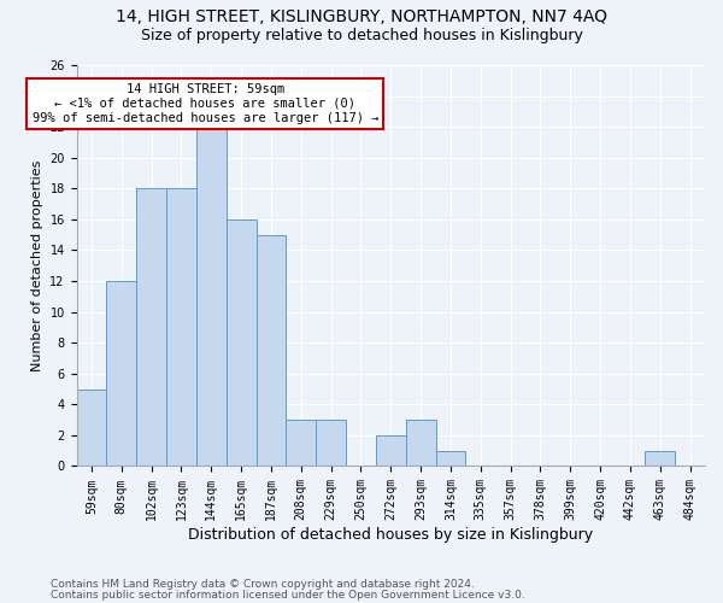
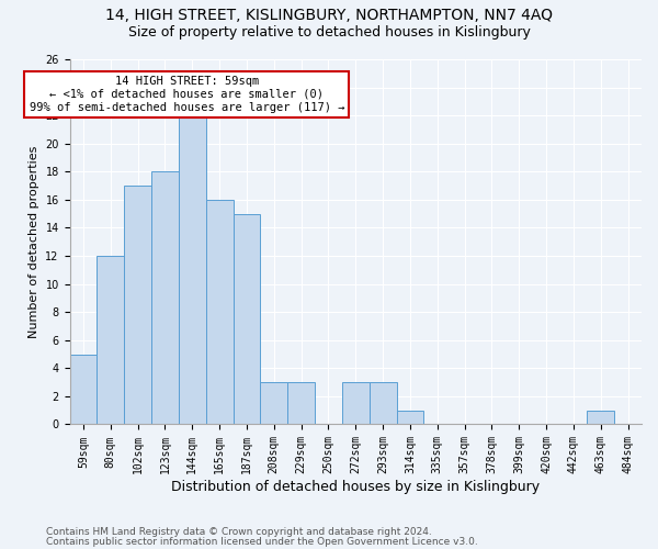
102sqm: 18 -> 17
272sqm: 2 -> 3
